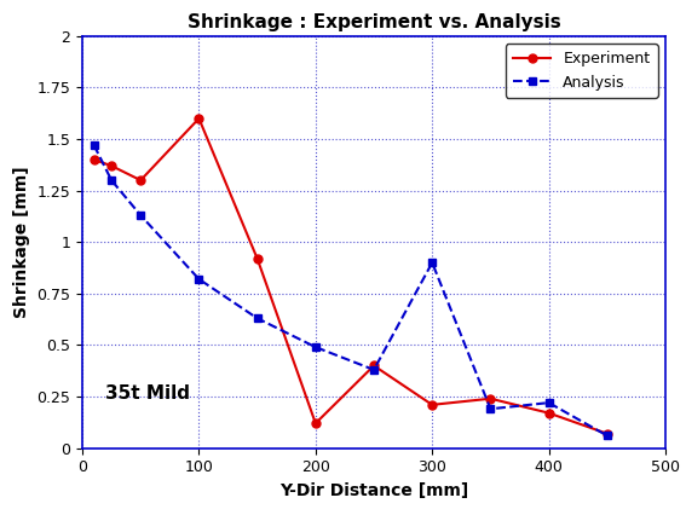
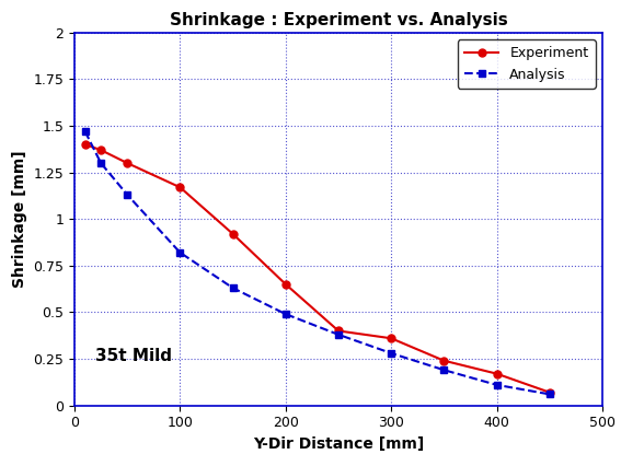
Experiment/100: 1.60 -> 1.17
Experiment/200: 0.12 -> 0.65
Experiment/300: 0.21 -> 0.36
Analysis/300: 0.90 -> 0.28
Analysis/400: 0.22 -> 0.11
